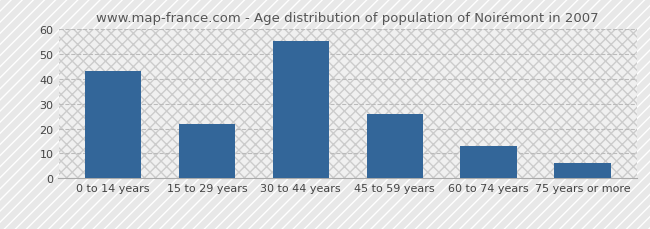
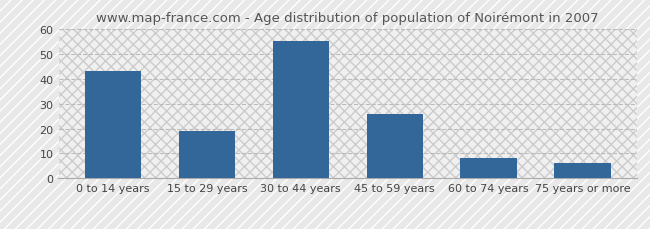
15 to 29 years: 22 -> 19
60 to 74 years: 13 -> 8
